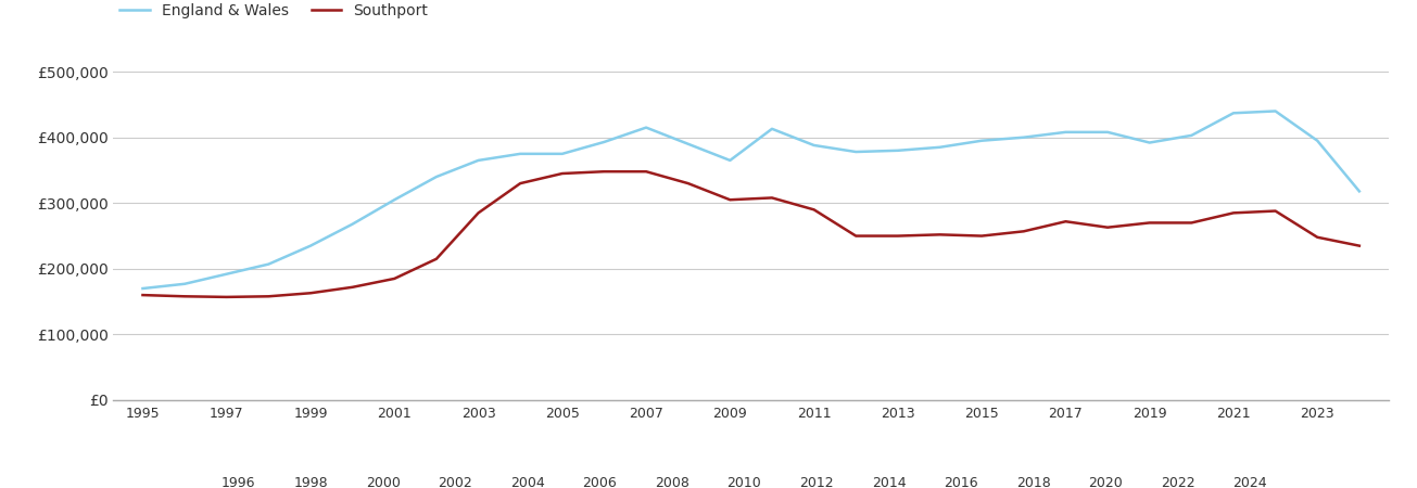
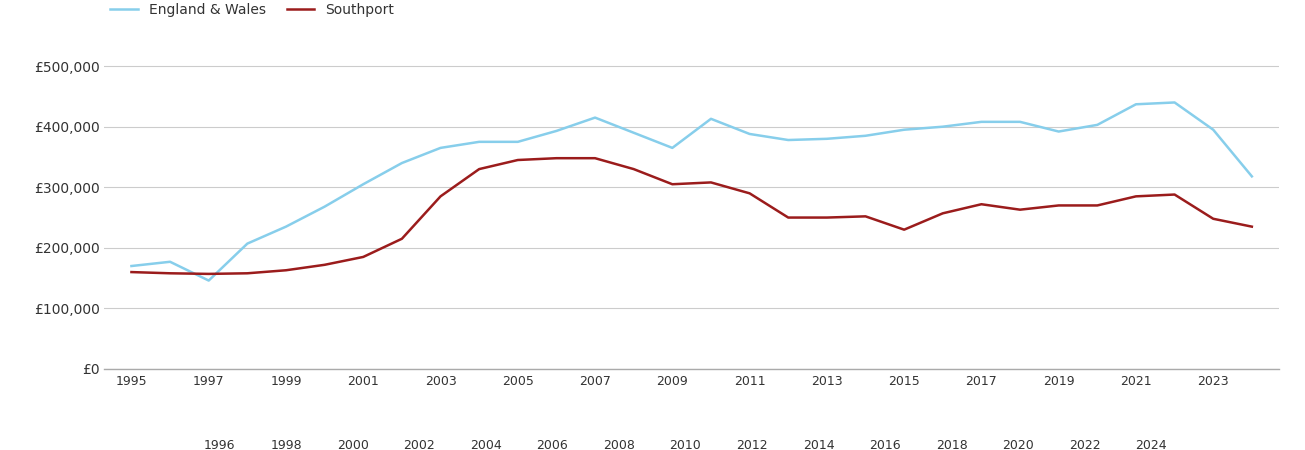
England & Wales/1997: £192,000 -> £146,000
Southport/2015: £250,000 -> £230,000
